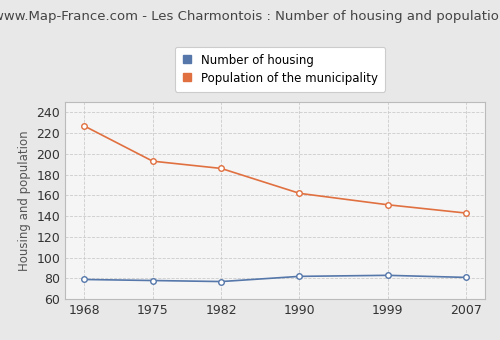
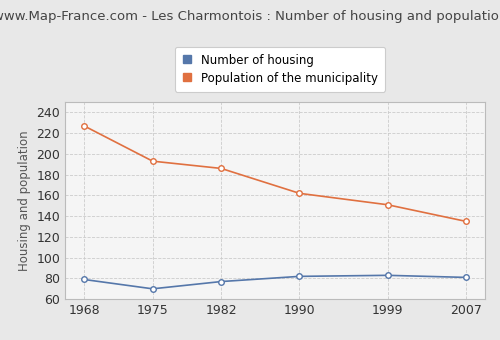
Number of housing/1975: 78 -> 70
Population of the municipality/2007: 143 -> 135
